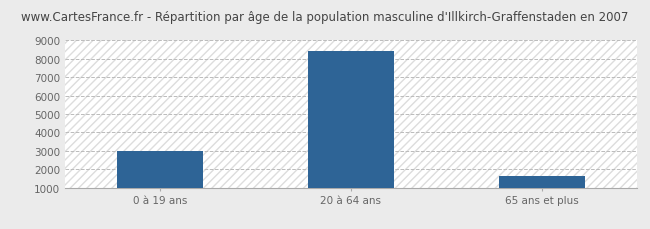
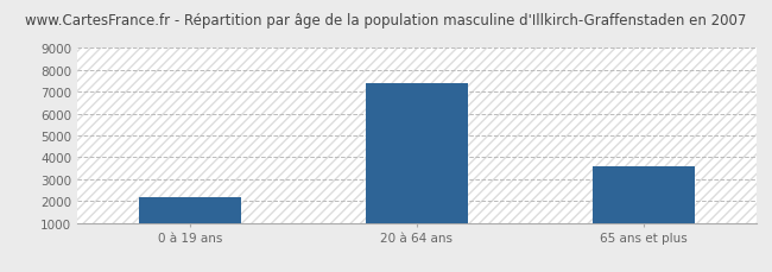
0 à 19 ans: 3000 -> 2200
20 à 64 ans: 8400 -> 7400
65 ans et plus: 1600 -> 3600
